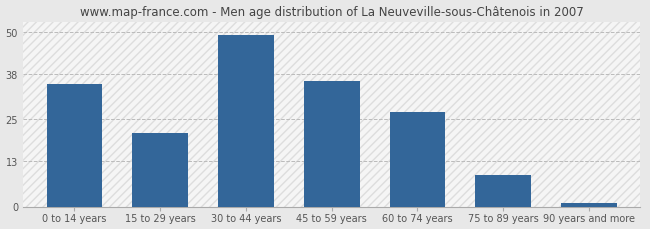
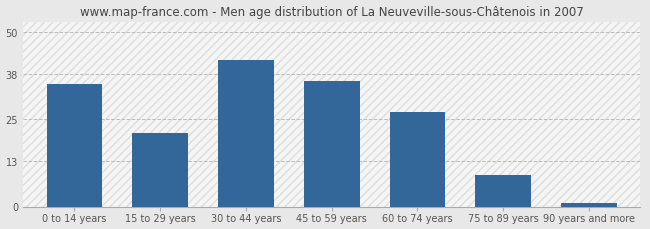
30 to 44 years: 49 -> 42
